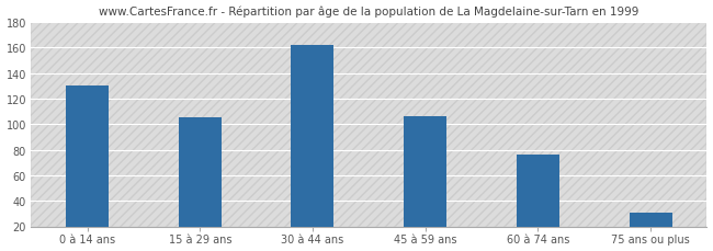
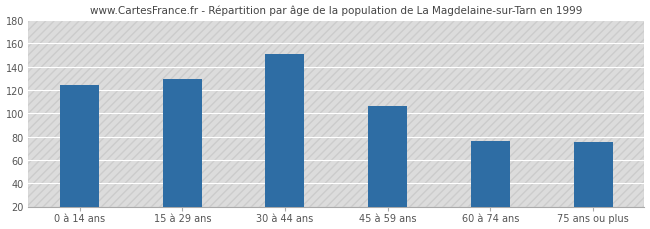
0 à 14 ans: 130 -> 124
15 à 29 ans: 105 -> 129
30 à 44 ans: 162 -> 151
75 ans ou plus: 31 -> 75
